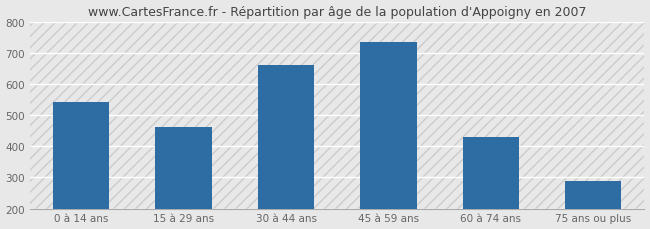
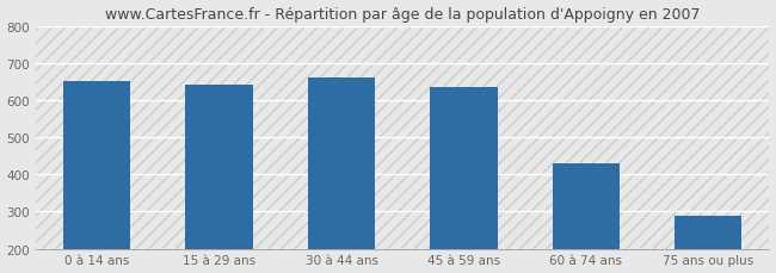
0 à 14 ans: 543 -> 650
15 à 29 ans: 462 -> 640
45 à 59 ans: 735 -> 635
